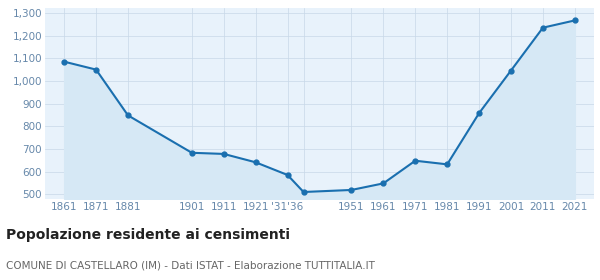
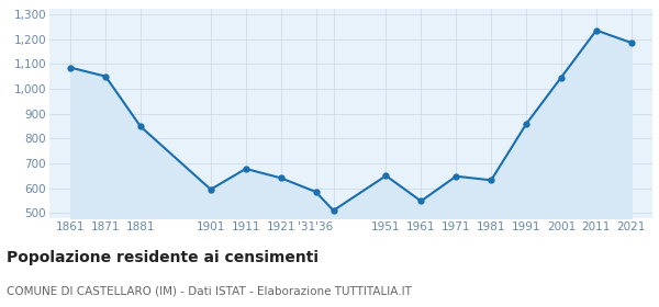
1901: 683 -> 595
1951: 519 -> 650
2021: 1,267 -> 1,185
